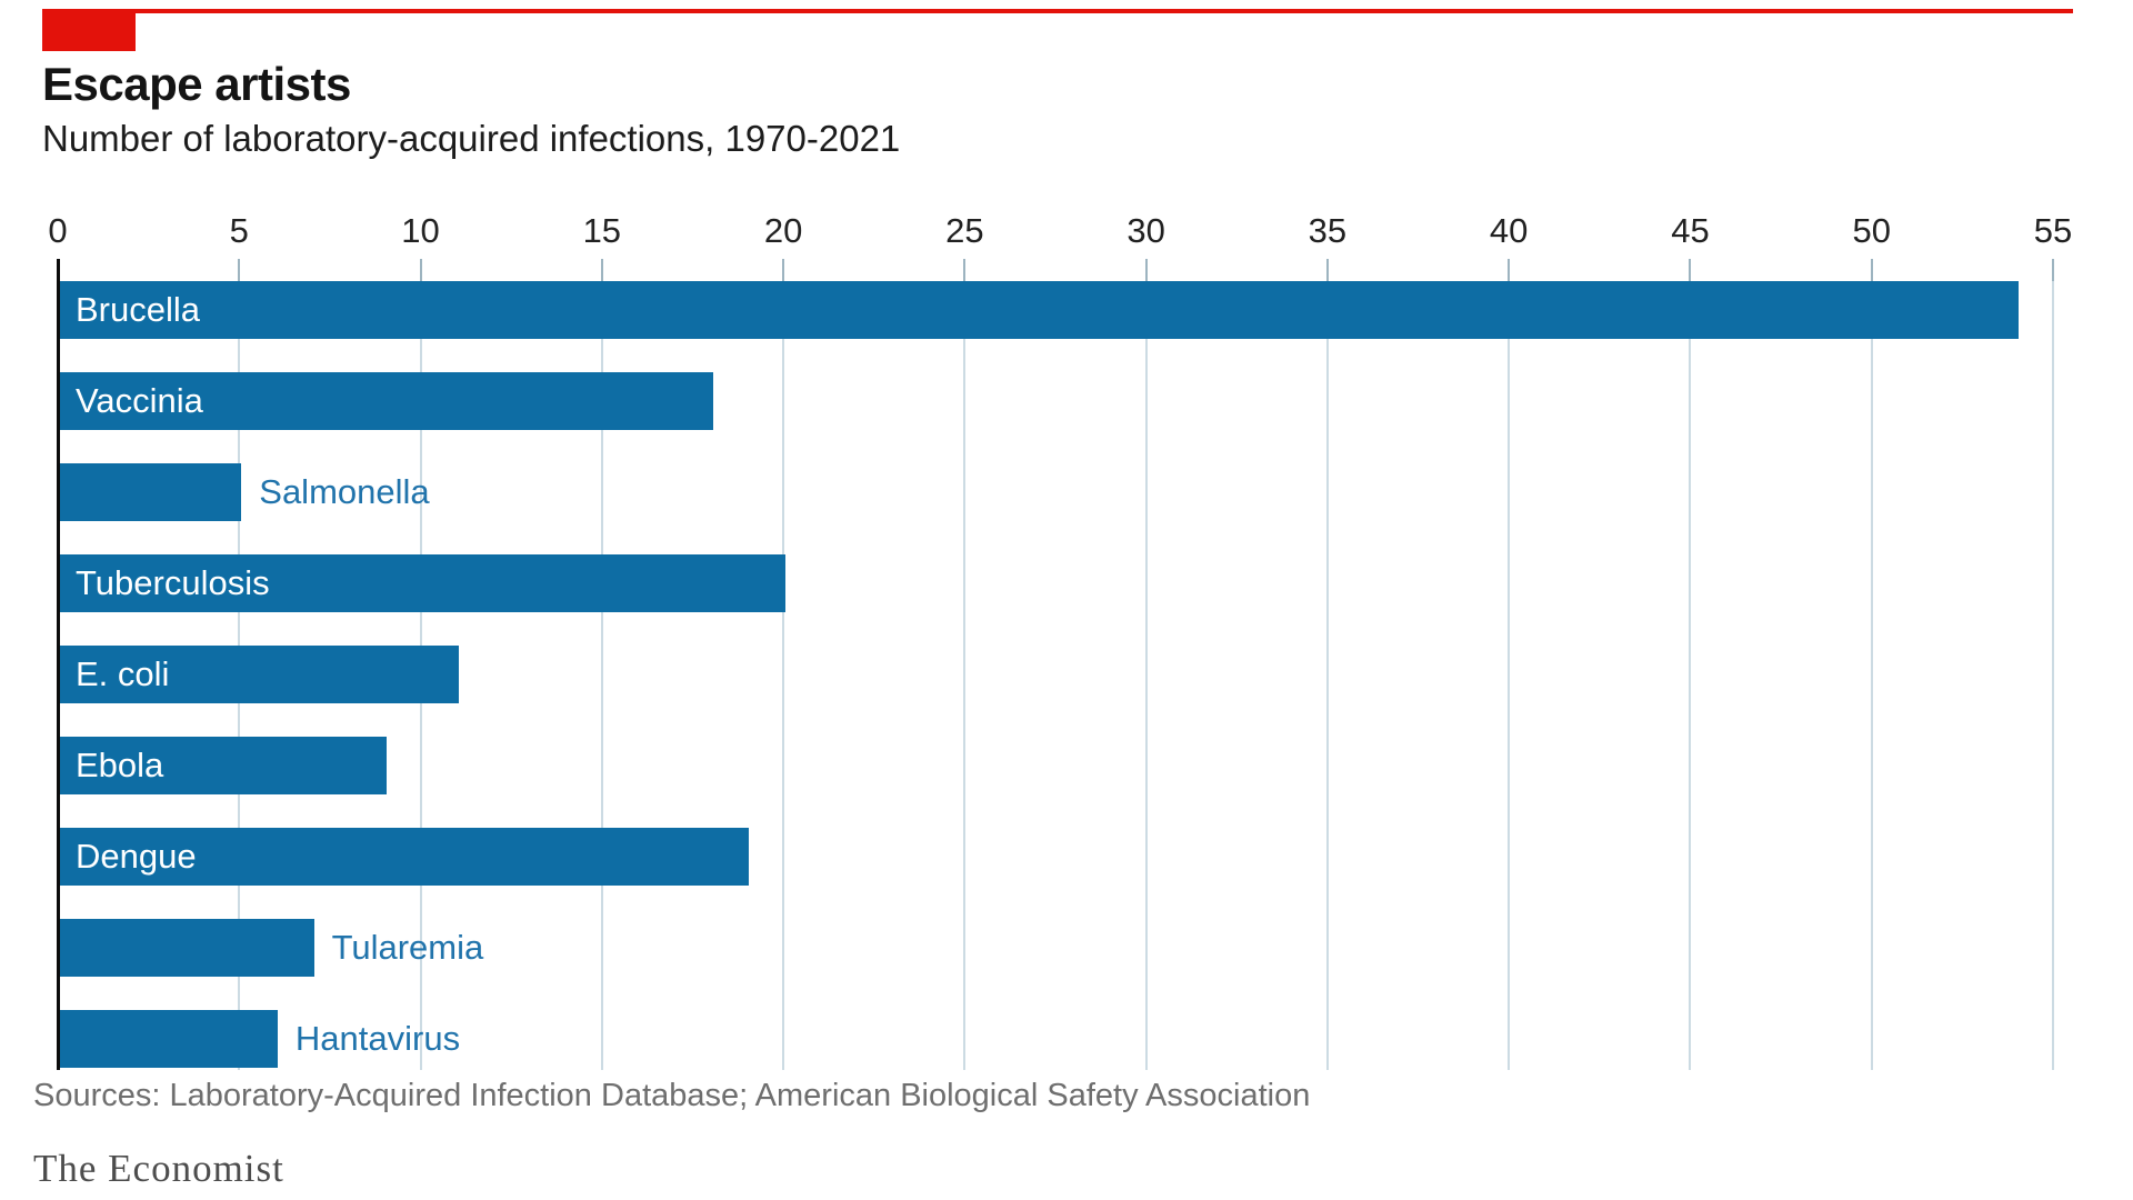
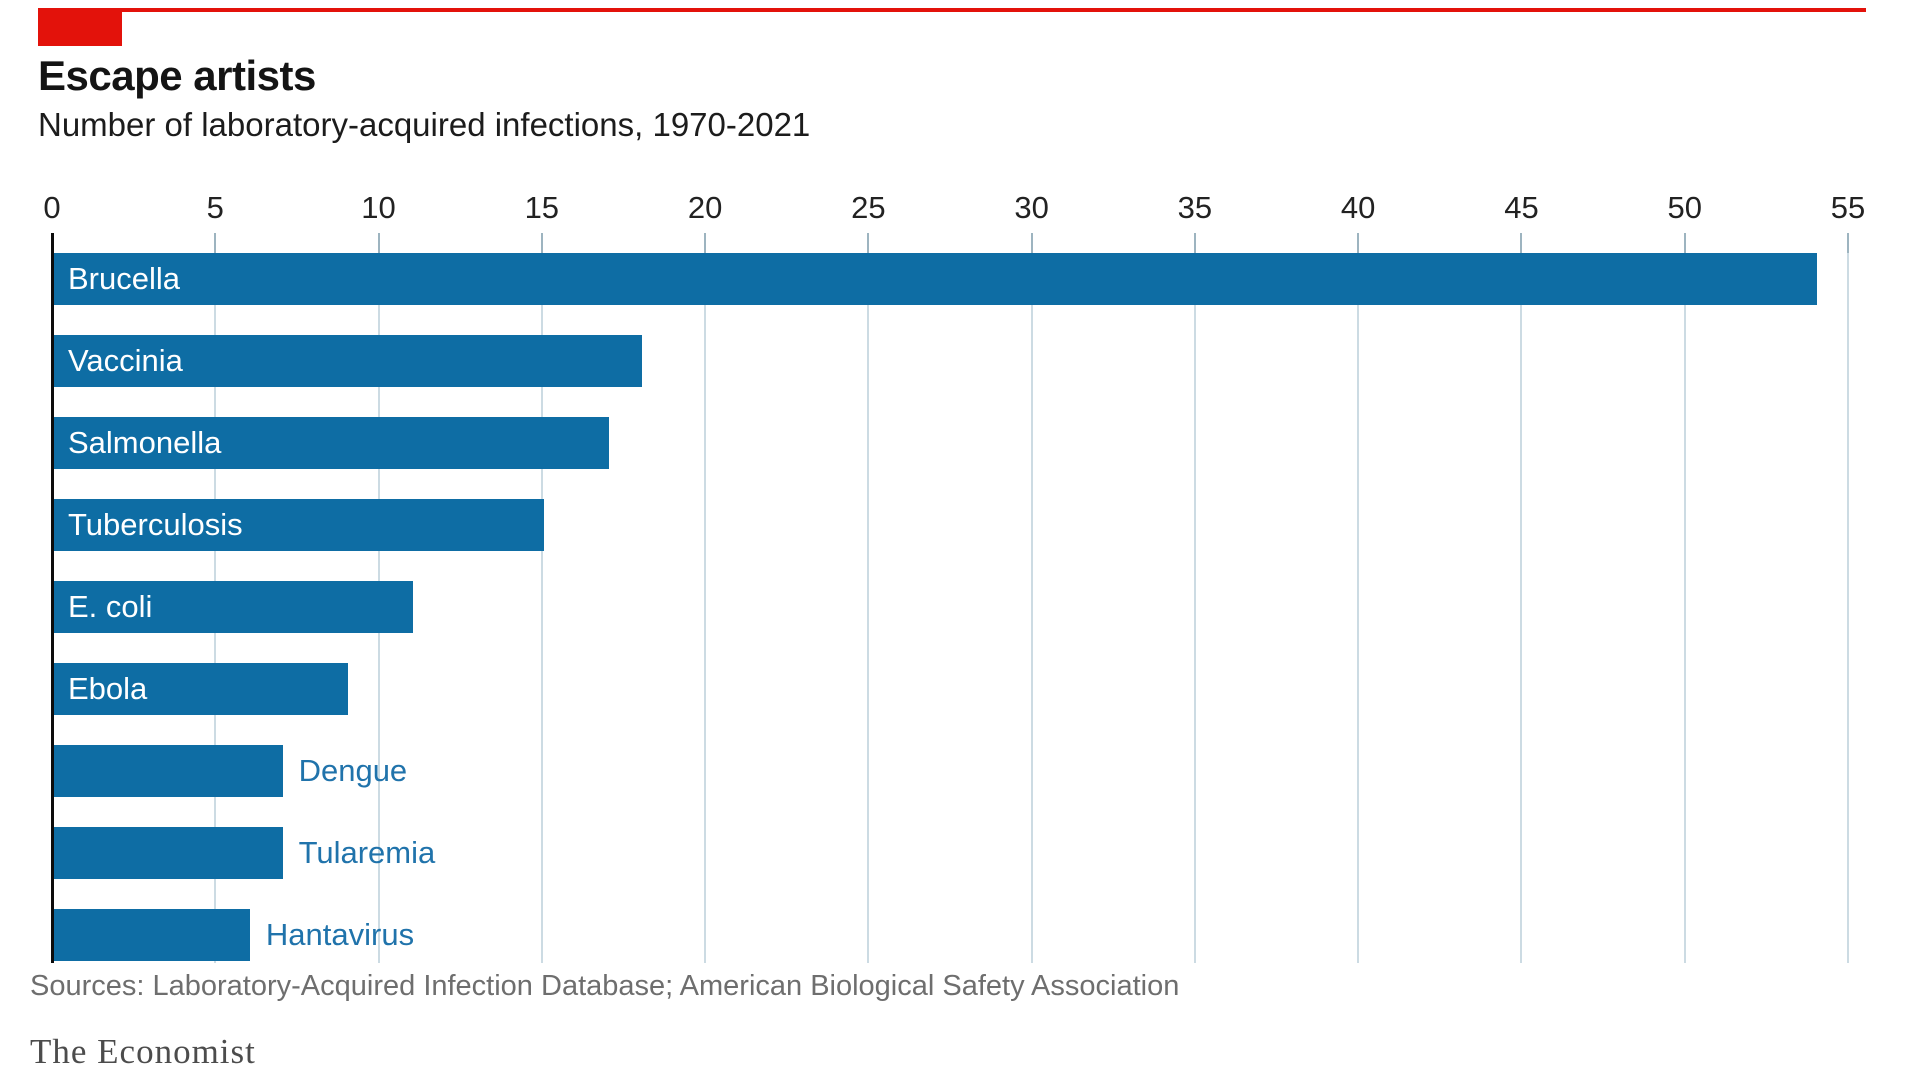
Salmonella: 5 -> 17
Tuberculosis: 20 -> 15
Dengue: 19 -> 7
